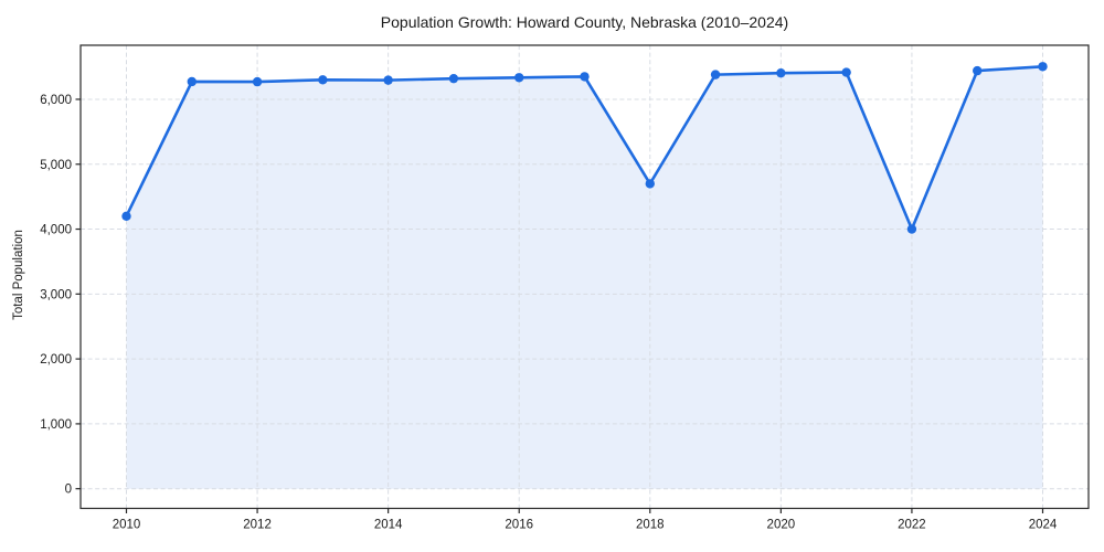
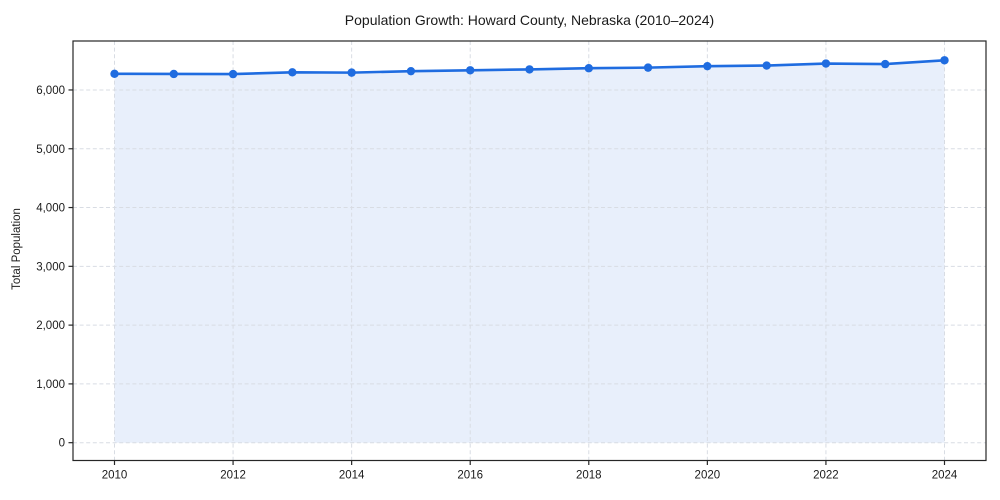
2010: 4200 -> 6300
2018: 4700 -> 6400
2022: 4000 -> 6400
